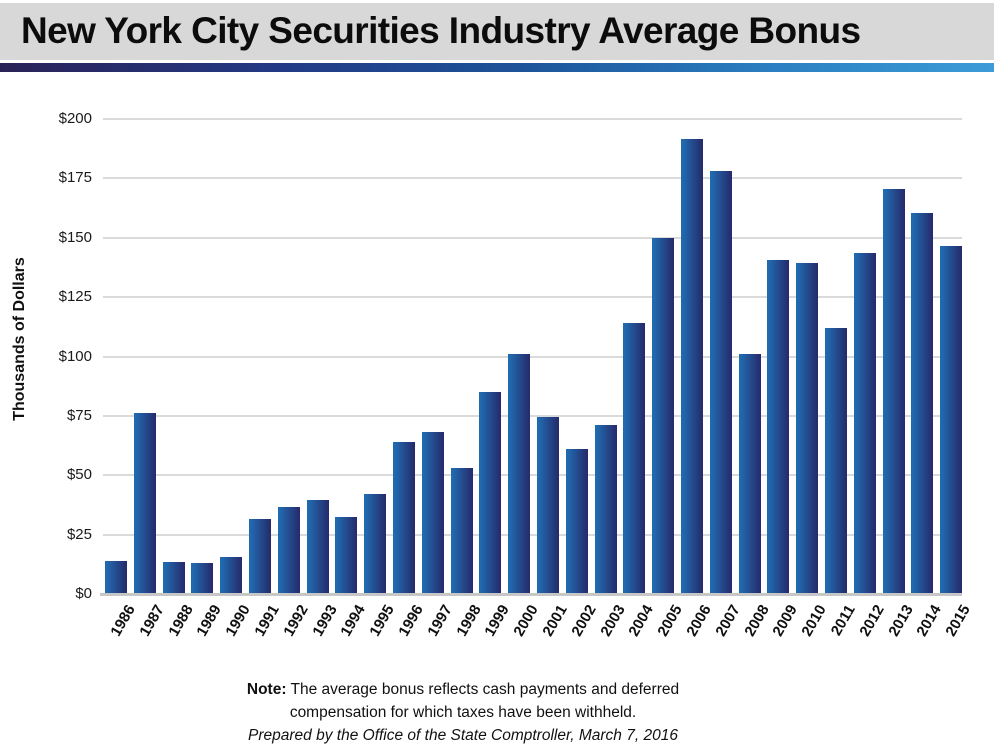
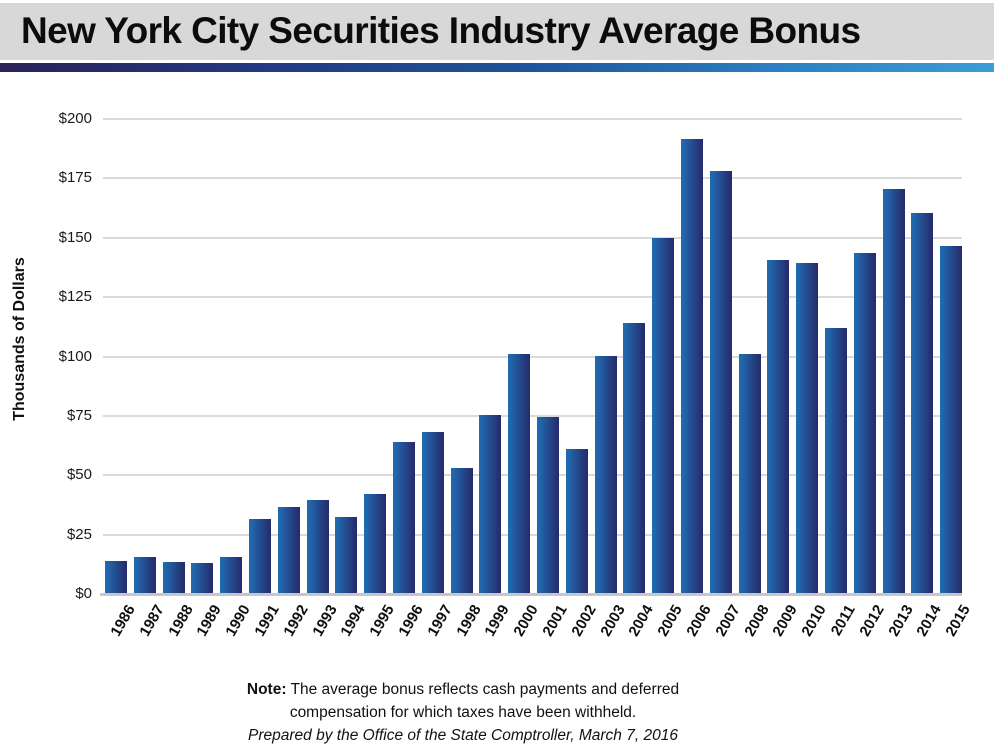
1987: $76 -> $16
1999: $85 -> $76
2003: $71 -> $100
